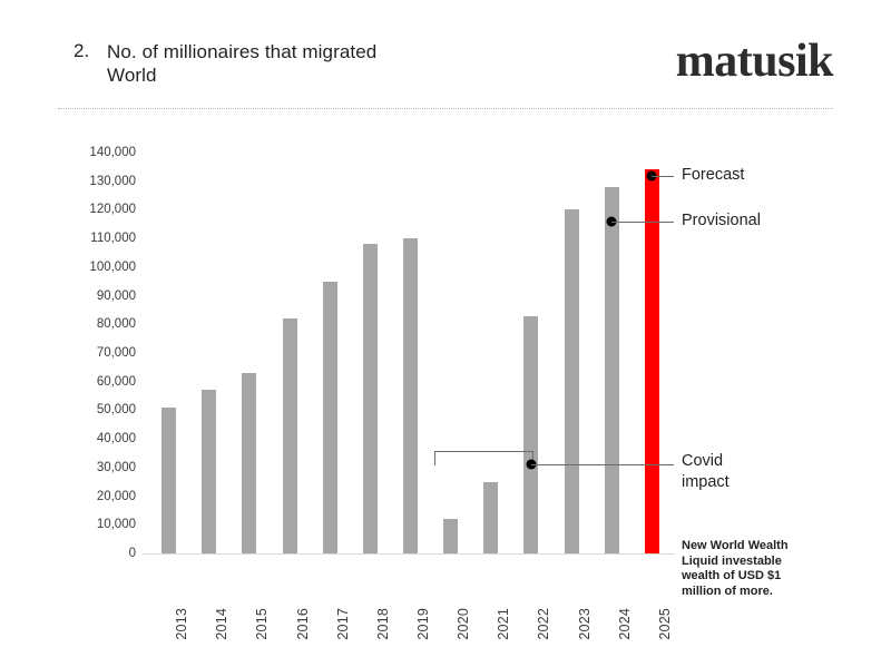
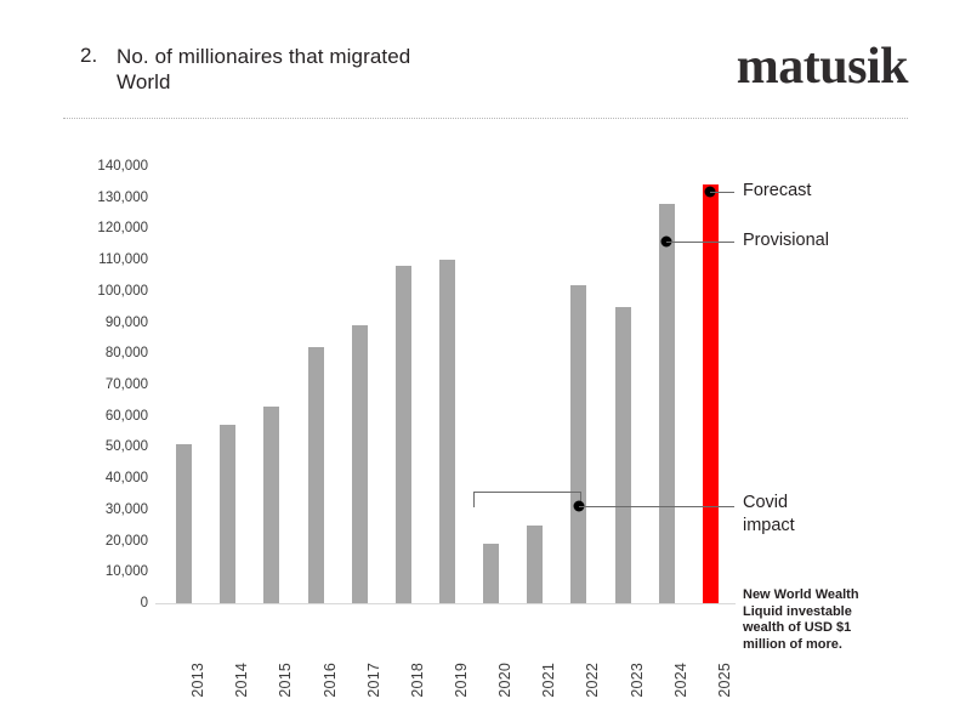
2017: 95000 -> 89000
2020: 12000 -> 19000
2022: 83000 -> 102000
2023: 120000 -> 95000
